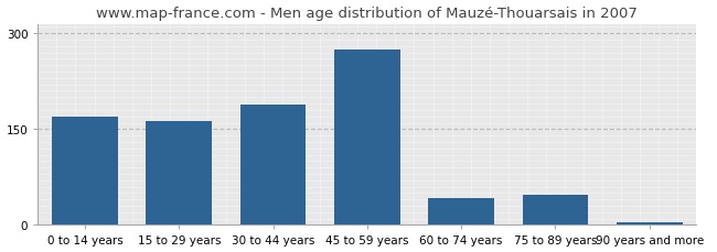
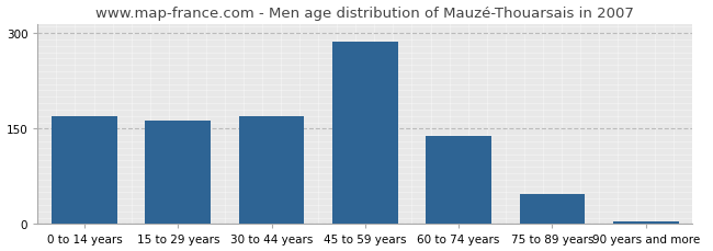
30 to 44 years: 188 -> 170
45 to 59 years: 274 -> 287
60 to 74 years: 42 -> 138
